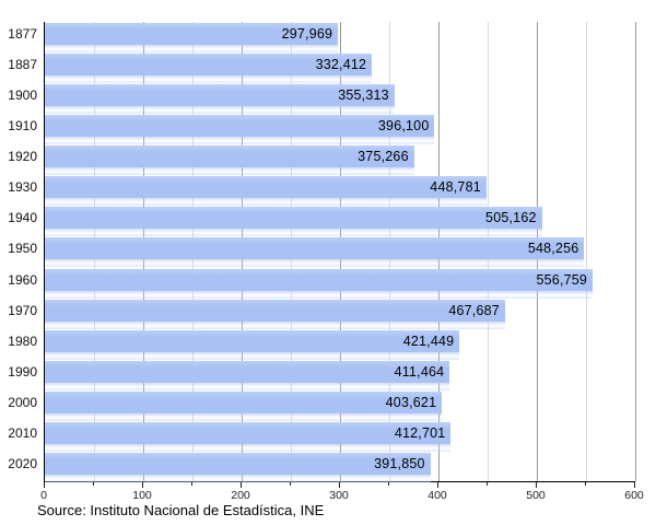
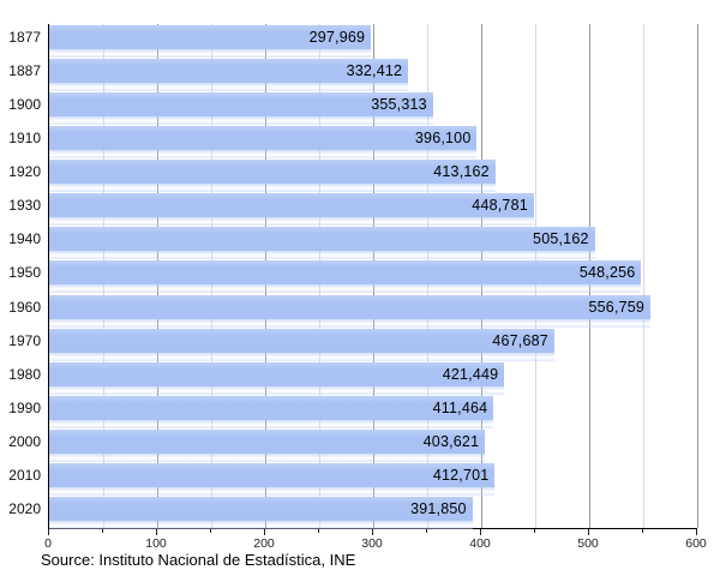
1920: 375,266 -> 413,162
